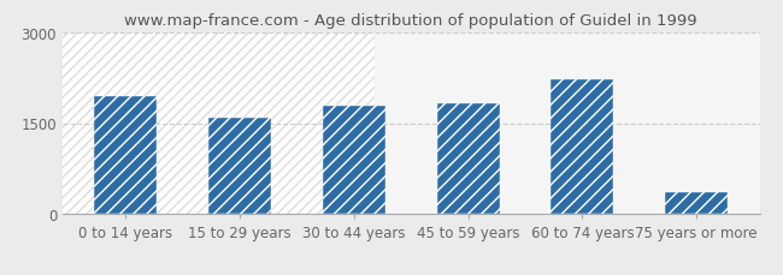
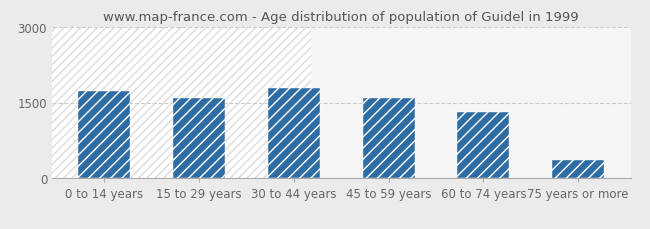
0 to 14 years: 1940 -> 1720
45 to 59 years: 1820 -> 1580
60 to 74 years: 2220 -> 1320
